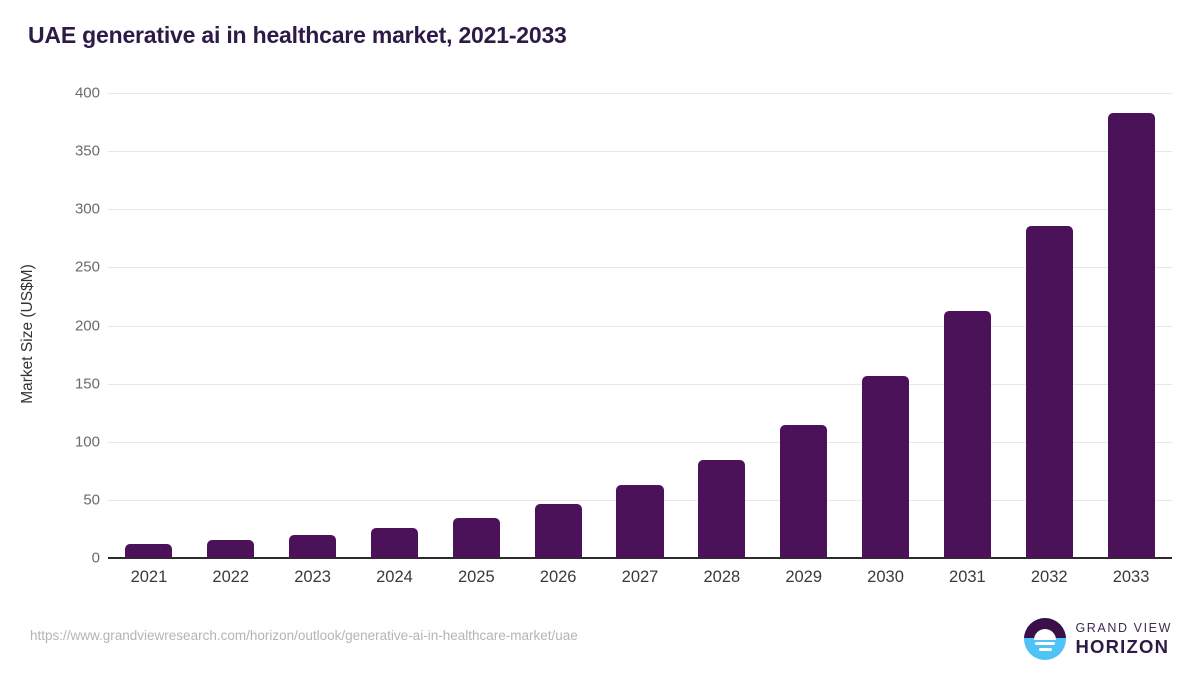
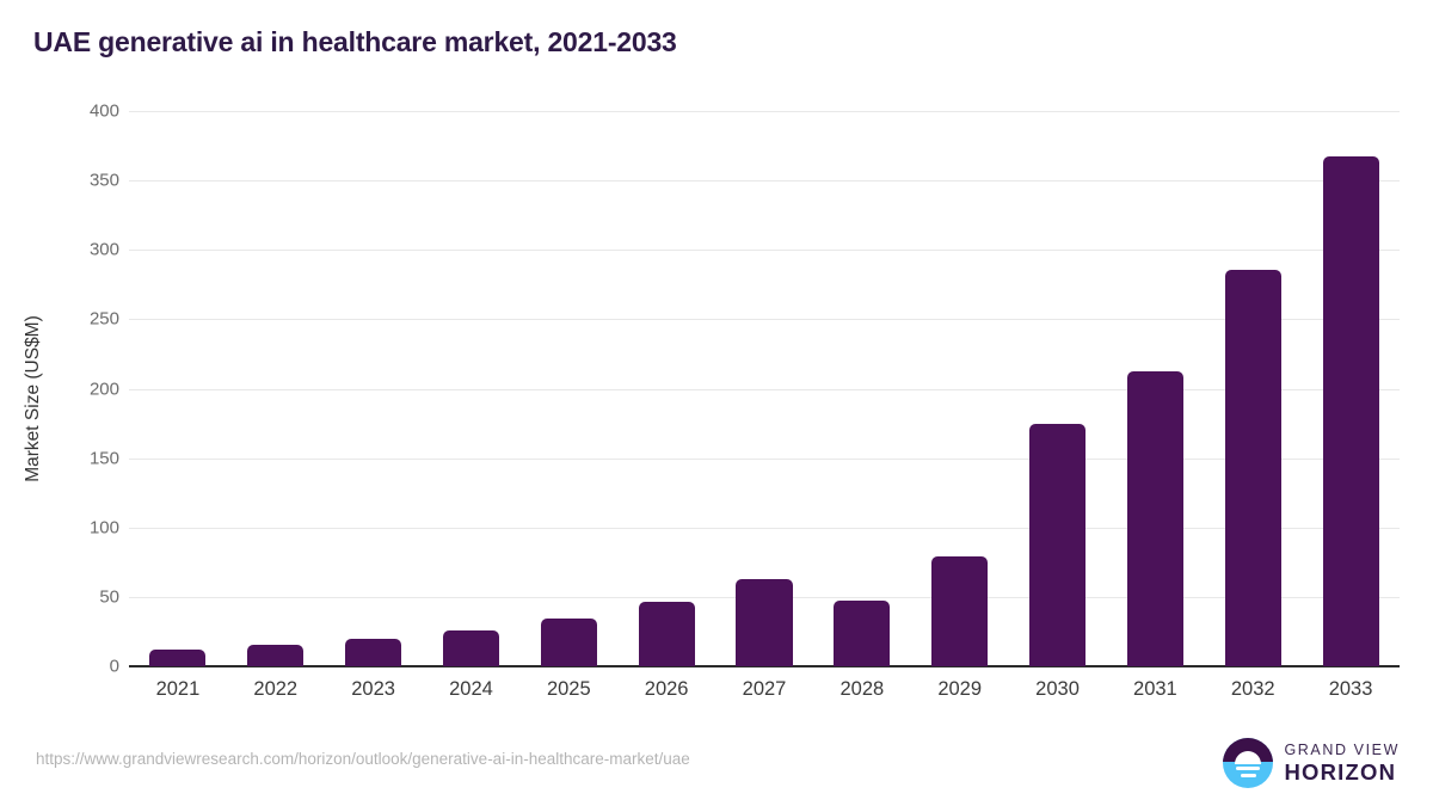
2028: 84 -> 47
2029: 114 -> 79
2030: 156 -> 175
2033: 383 -> 367
